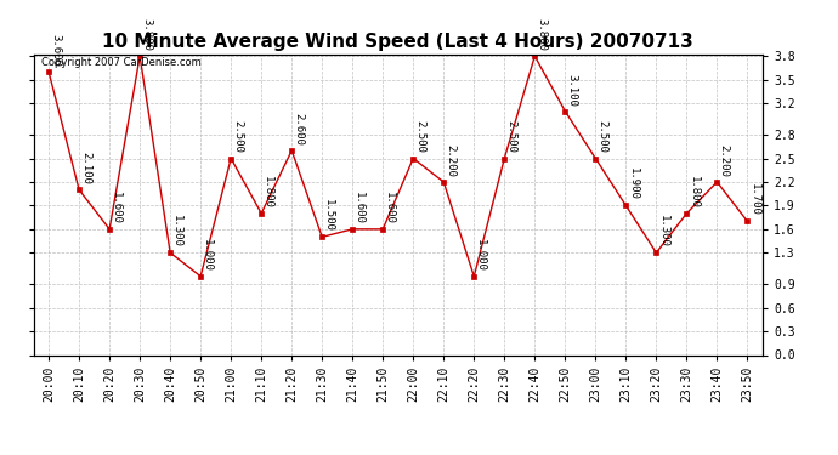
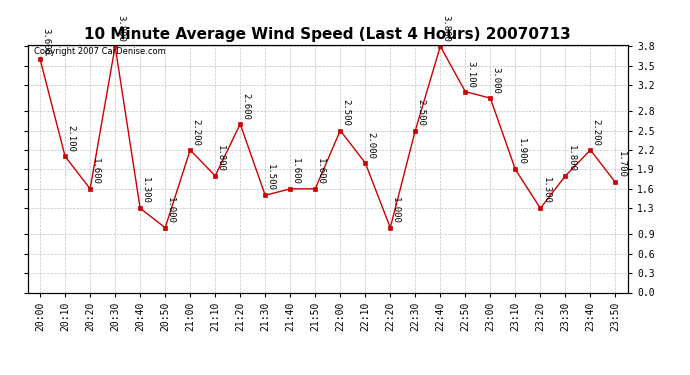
21:00: 2.500 -> 2.200
22:10: 2.200 -> 2.000
23:00: 2.500 -> 3.000
